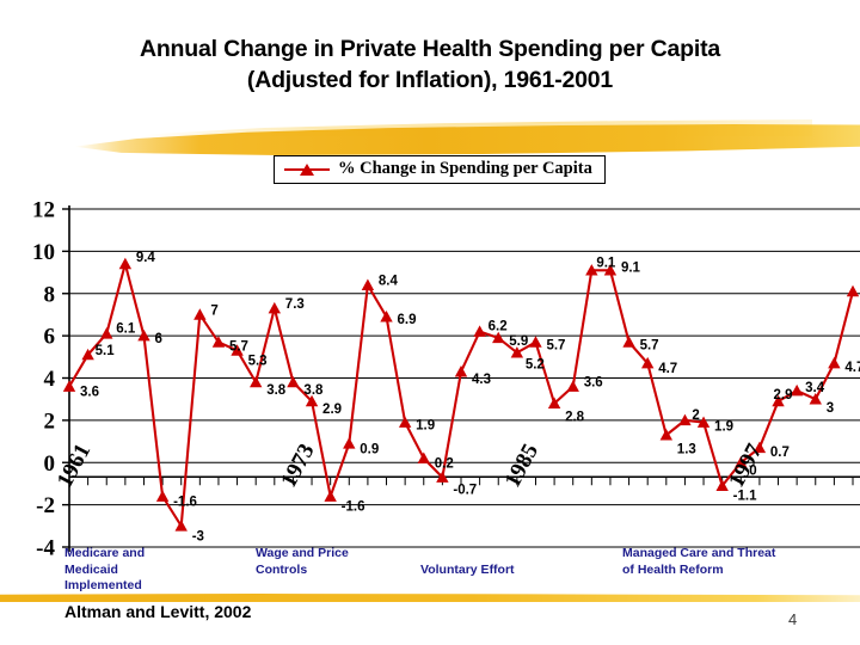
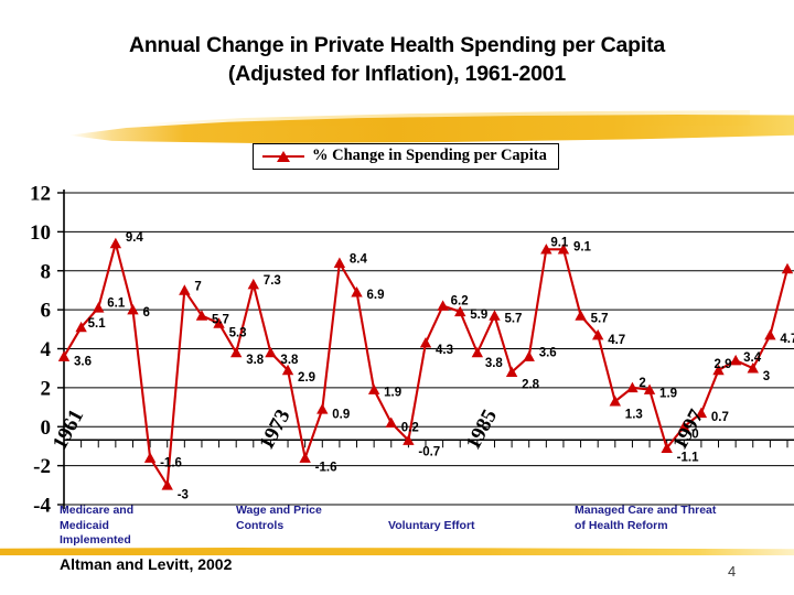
1985: 5.2 -> 3.8
